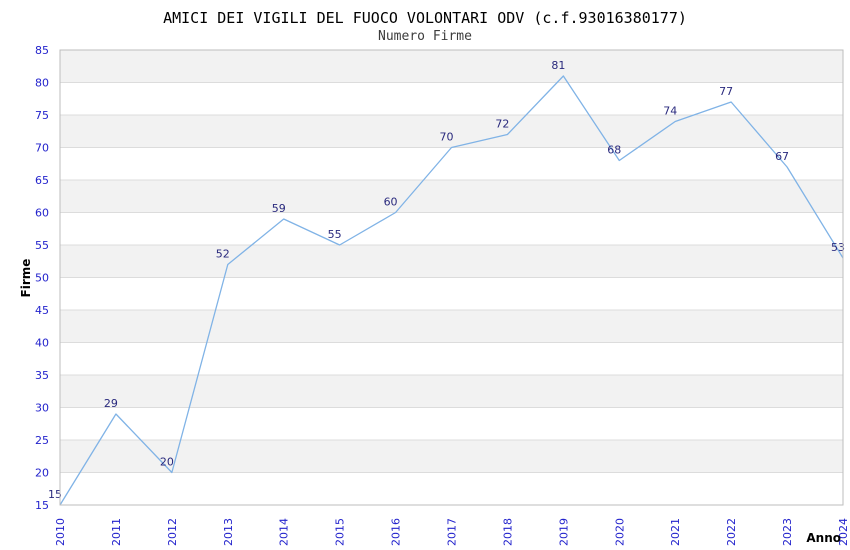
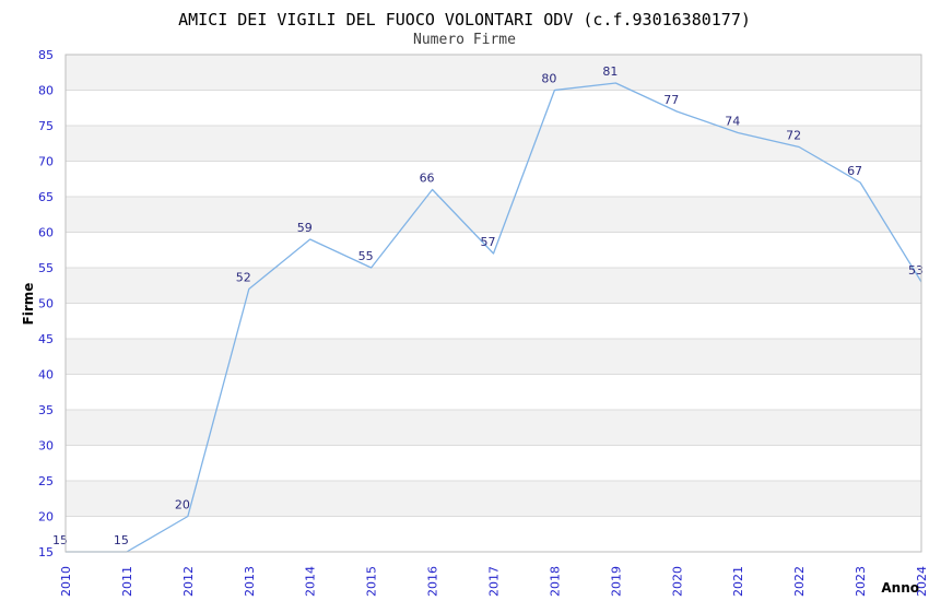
2011: 29 -> 15
2016: 60 -> 66
2017: 70 -> 57
2018: 72 -> 80
2020: 68 -> 77
2022: 77 -> 72
